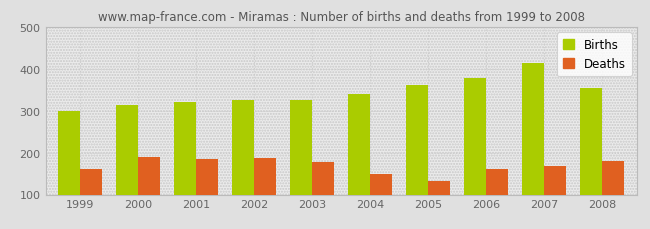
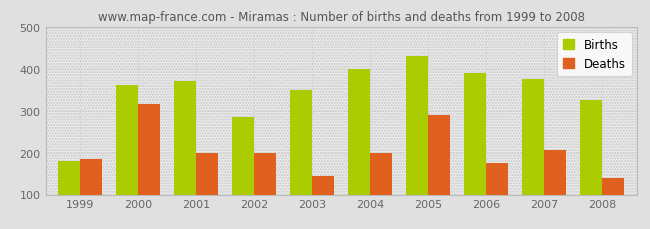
Births/1999: 298 -> 180
Deaths/1999: 160 -> 185
Births/2000: 314 -> 360
Deaths/2000: 190 -> 315
Births/2001: 321 -> 370
Deaths/2001: 185 -> 200
Births/2002: 326 -> 285
Deaths/2002: 187 -> 200
Births/2003: 324 -> 350
Deaths/2003: 177 -> 145
Births/2004: 340 -> 400
Deaths/2004: 148 -> 200
Births/2005: 362 -> 430
Deaths/2005: 132 -> 290
Births/2006: 378 -> 390
Deaths/2006: 160 -> 175
Births/2007: 413 -> 375
Deaths/2007: 168 -> 205
Births/2008: 354 -> 325
Deaths/2008: 180 -> 140
